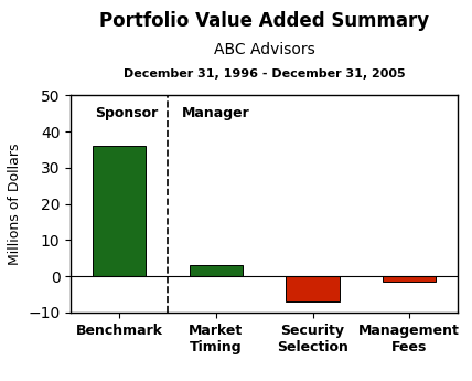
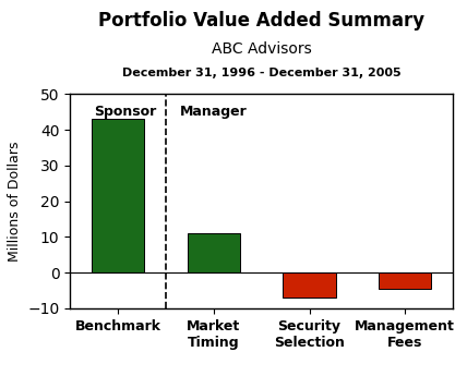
Benchmark: 36.0 -> 43.0
Market Timing: 3.0 -> 11.0
Management Fees: -1.5 -> -4.5
